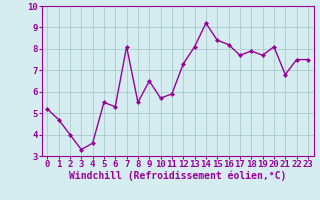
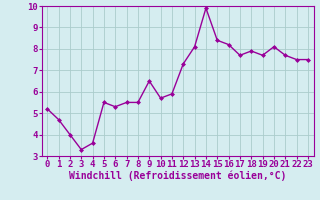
7: 8.1 -> 5.5
14: 9.2 -> 9.9
21: 6.8 -> 7.7
